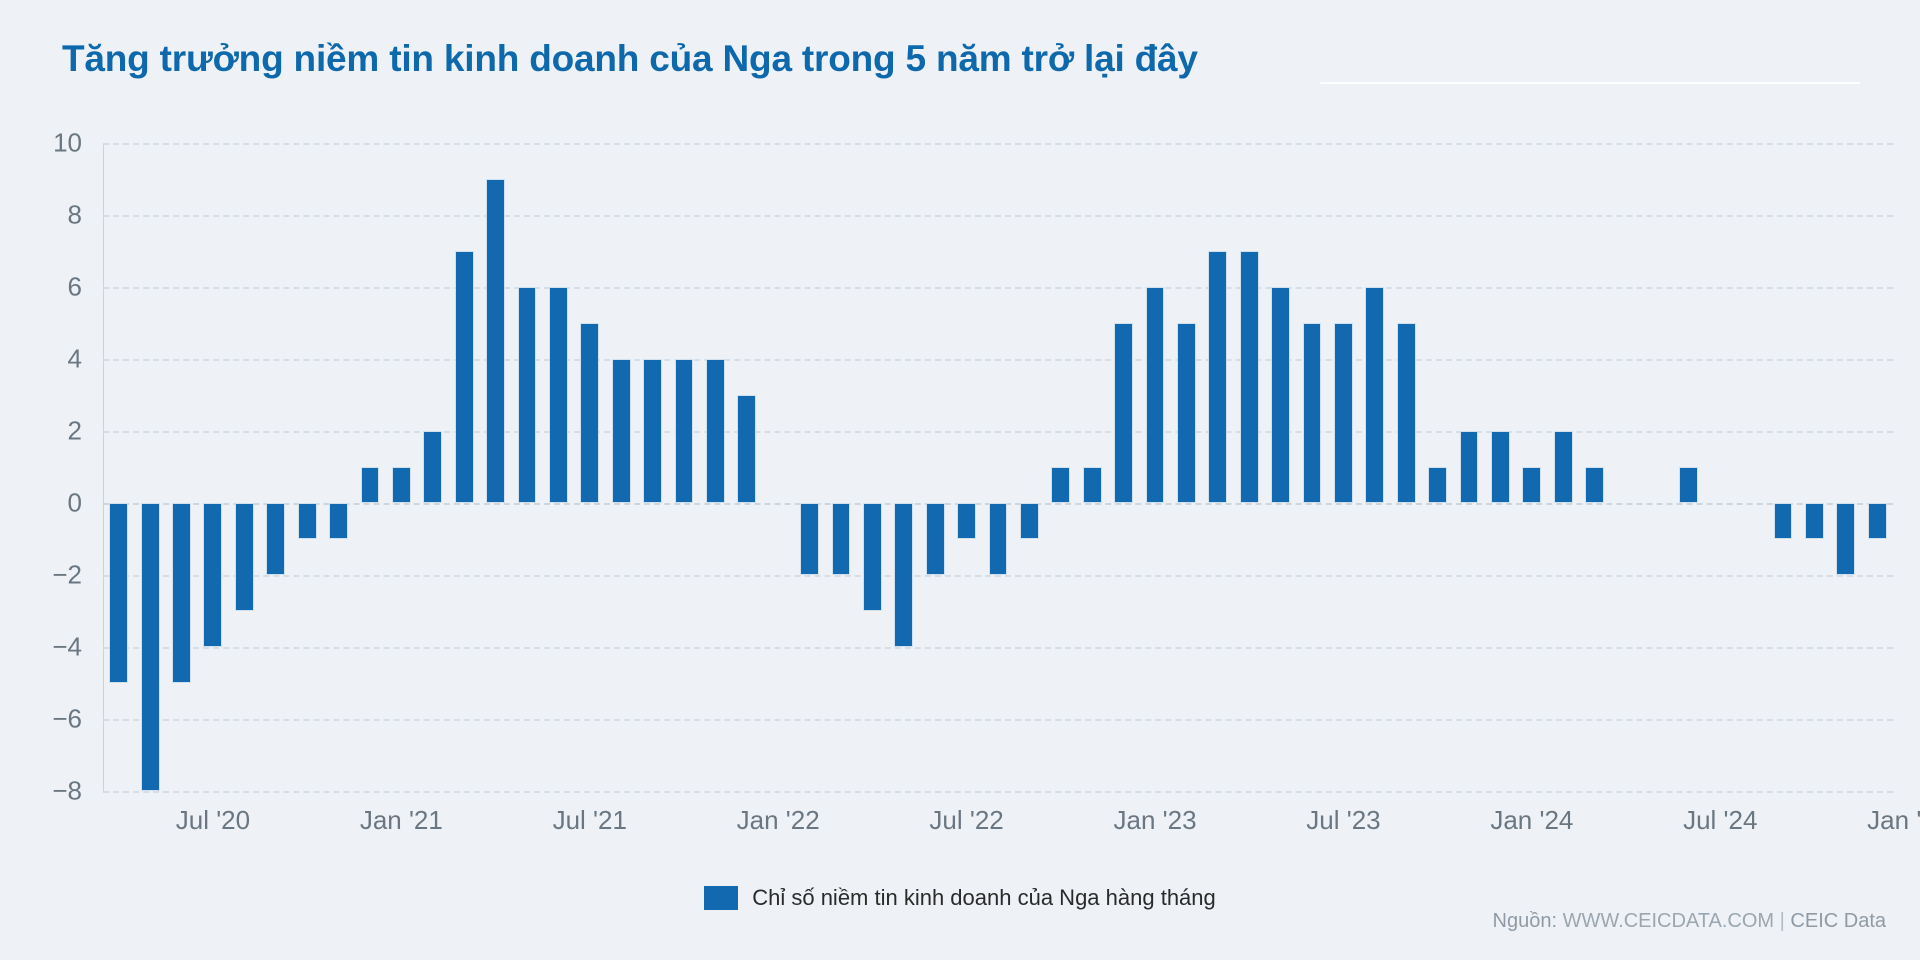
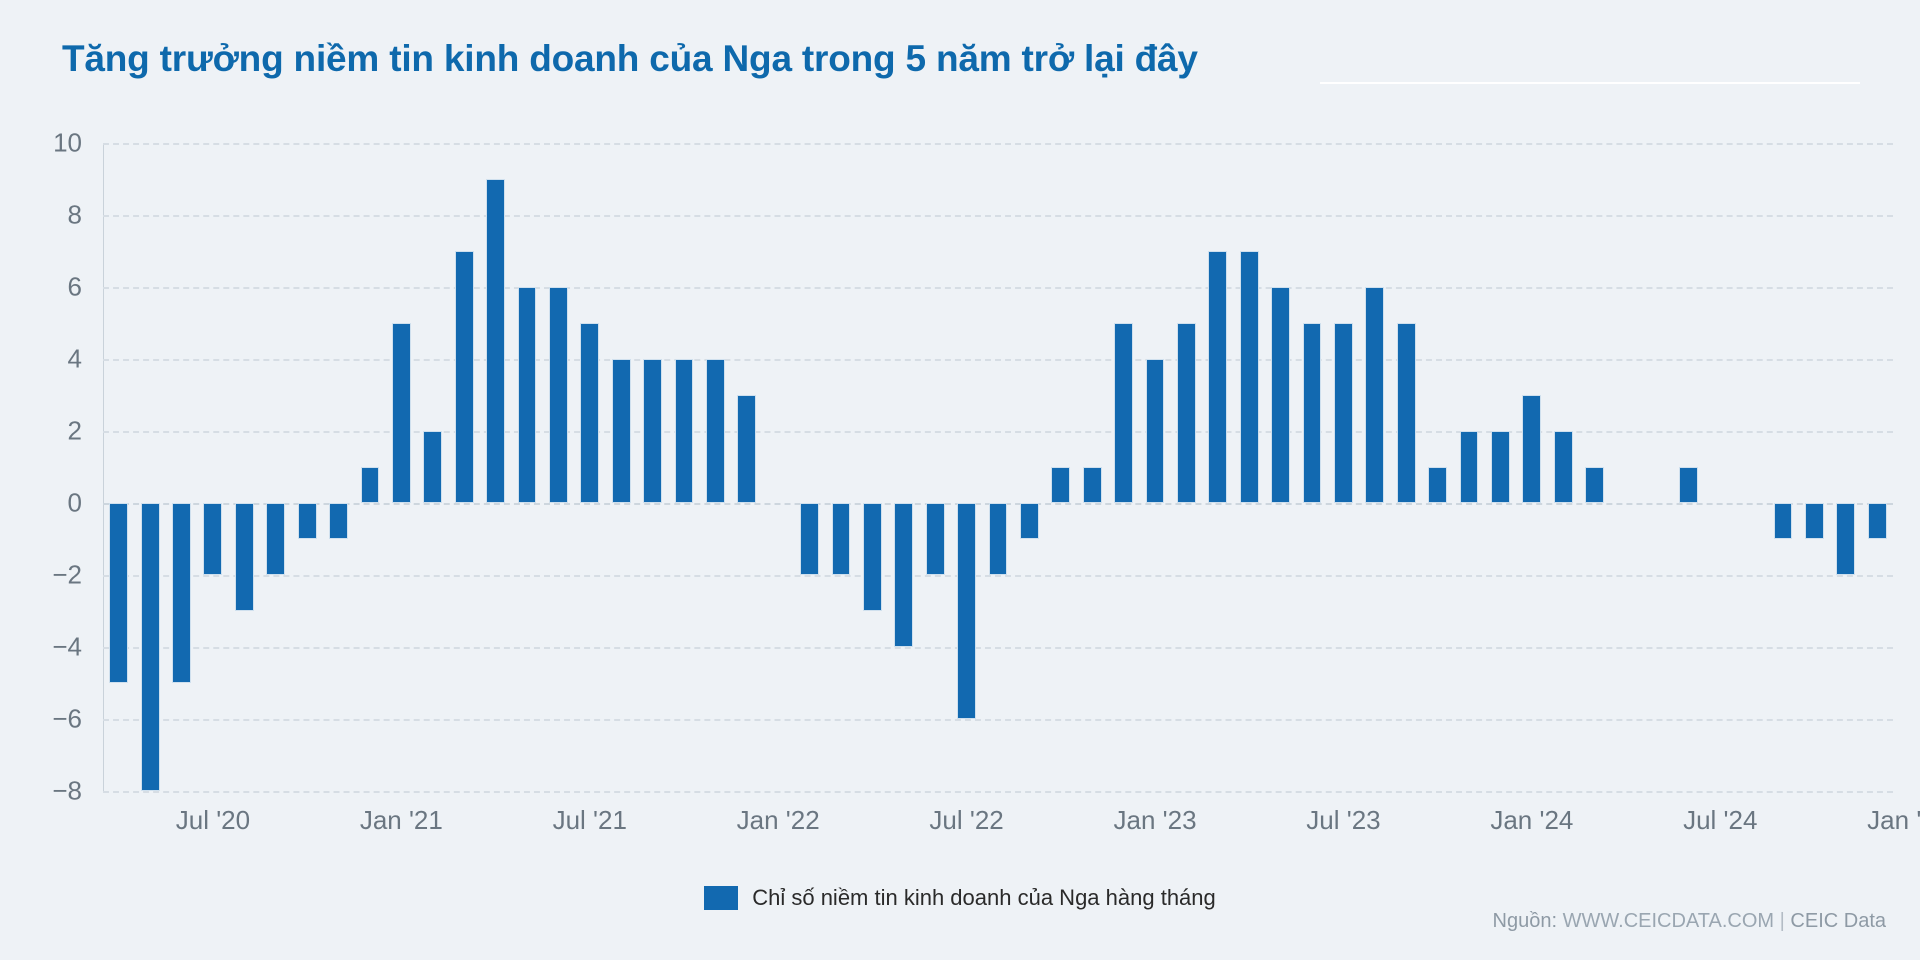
Jul '20: -4 -> -2
Jan '21: 1 -> 5
Jul '22: -1 -> -6
Jan '23: 6 -> 4
Jan '24: 1 -> 3
